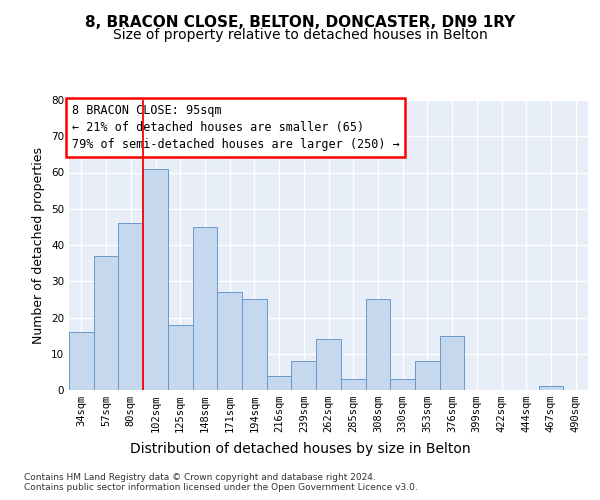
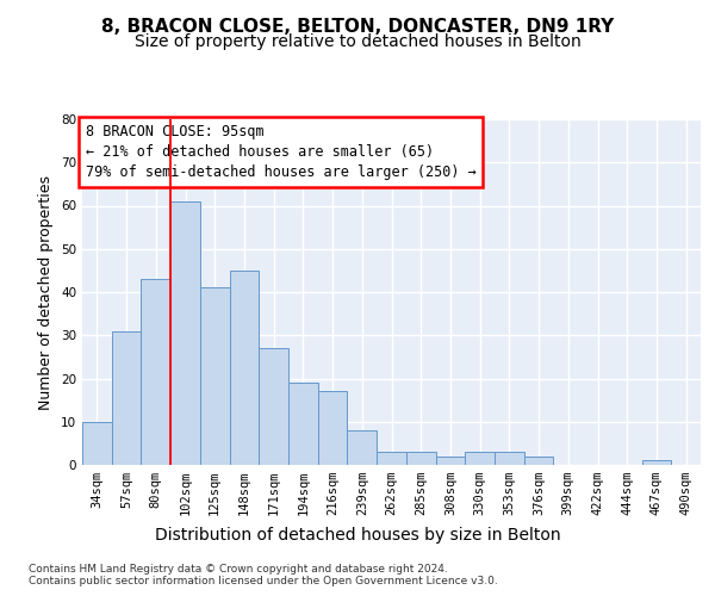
34sqm: 16 -> 10
57sqm: 37 -> 31
80sqm: 46 -> 43
125sqm: 18 -> 41
194sqm: 25 -> 19
216sqm: 4 -> 17
262sqm: 14 -> 3
308sqm: 25 -> 2
353sqm: 8 -> 3
376sqm: 15 -> 2
